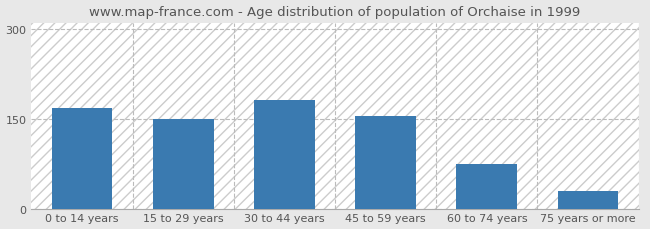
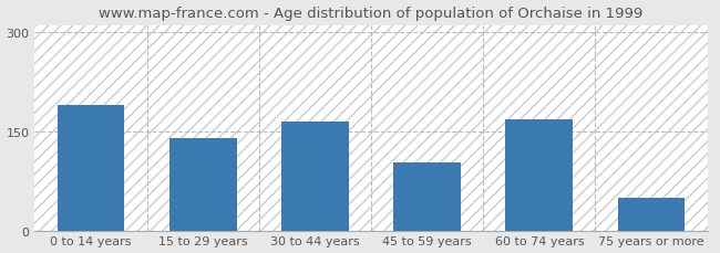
0 to 14 years: 168 -> 190
15 to 29 years: 150 -> 140
30 to 44 years: 182 -> 164
45 to 59 years: 155 -> 102
60 to 74 years: 75 -> 168
75 years or more: 30 -> 50
